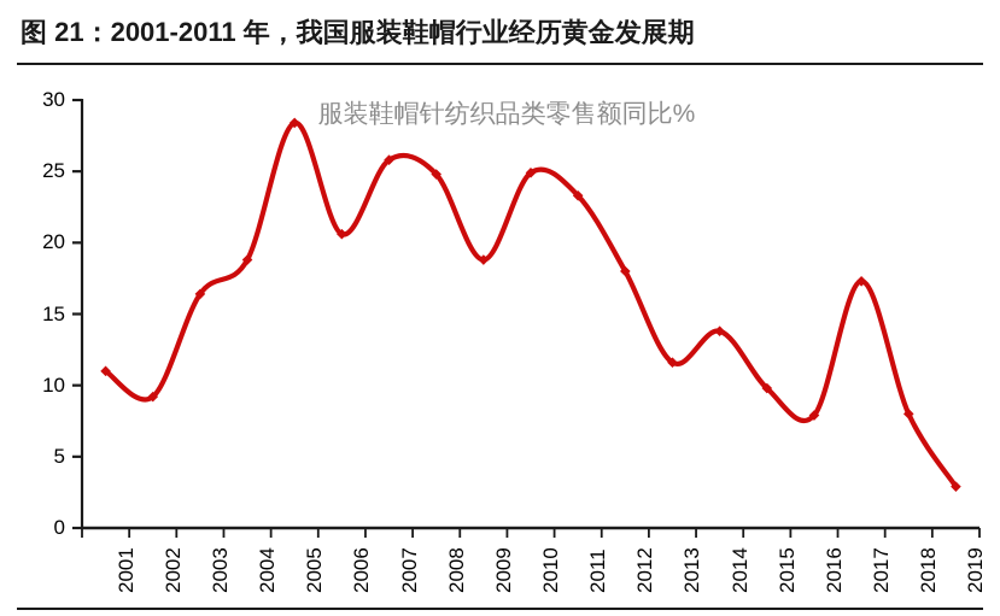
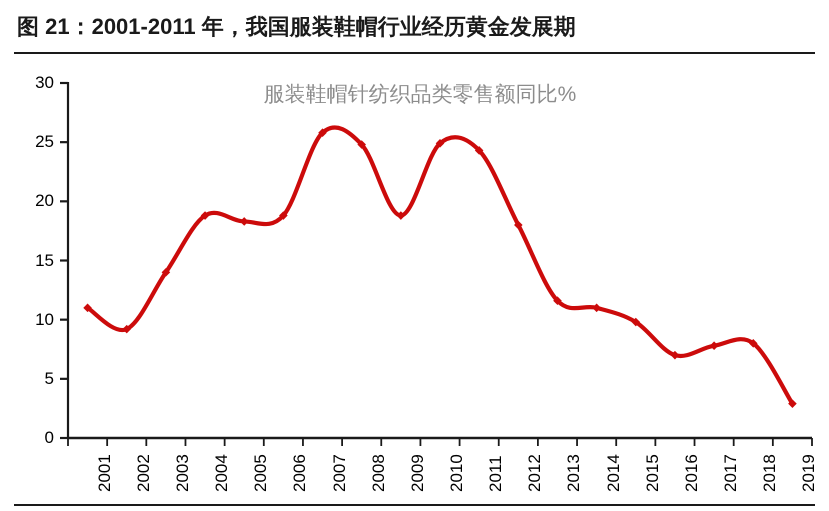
2003: 16.4 -> 14.0
2005: 28.4 -> 18.3
2006: 20.6 -> 18.8
2011: 23.3 -> 24.3
2014: 13.8 -> 11.0
2016: 7.9 -> 7.0
2017: 17.3 -> 7.8
